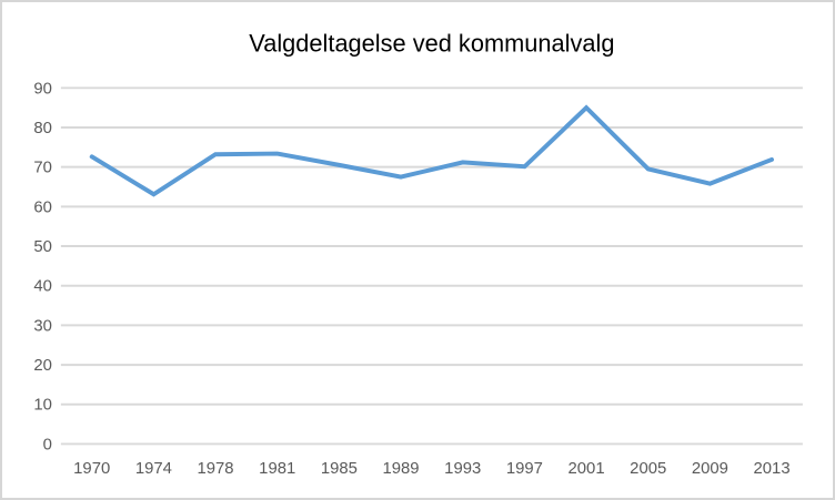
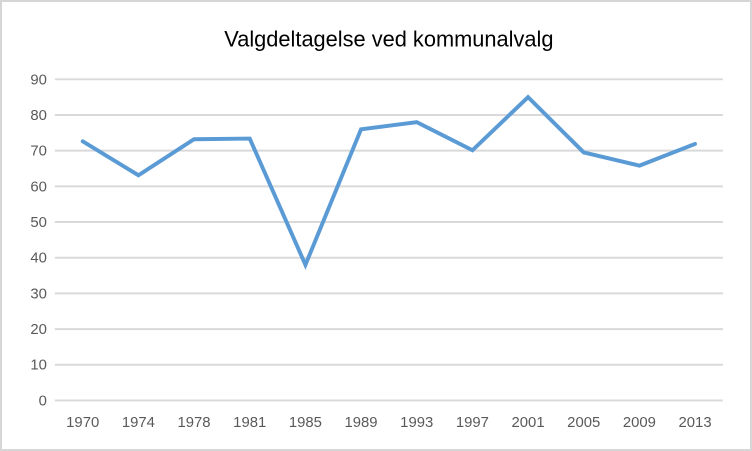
1985: 70 -> 38
1989: 68 -> 76
1993: 71 -> 78
